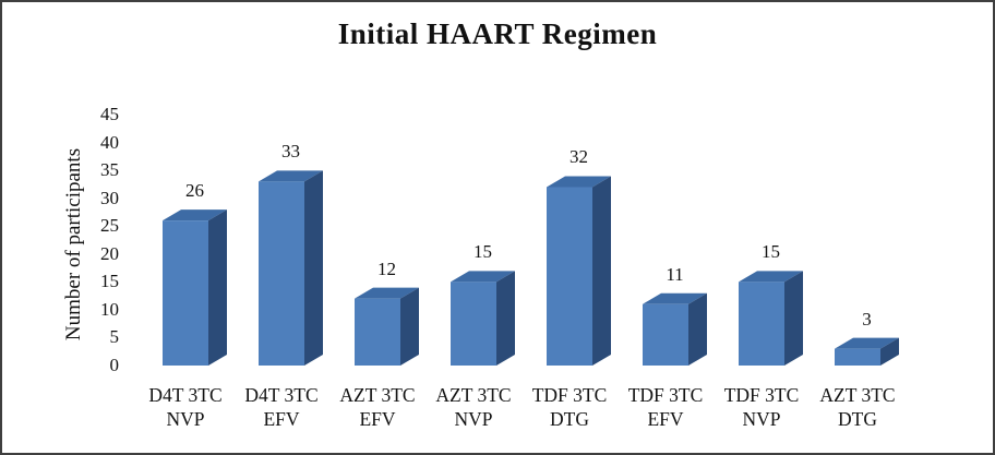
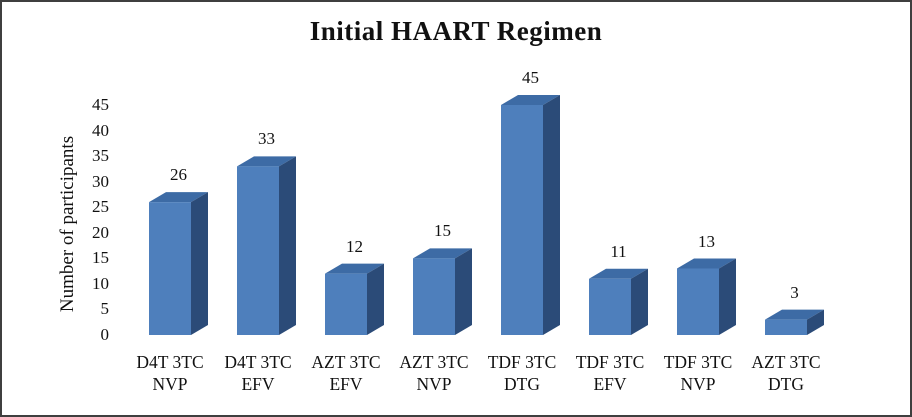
TDF 3TC DTG: 32 -> 45
TDF 3TC NVP: 15 -> 13
